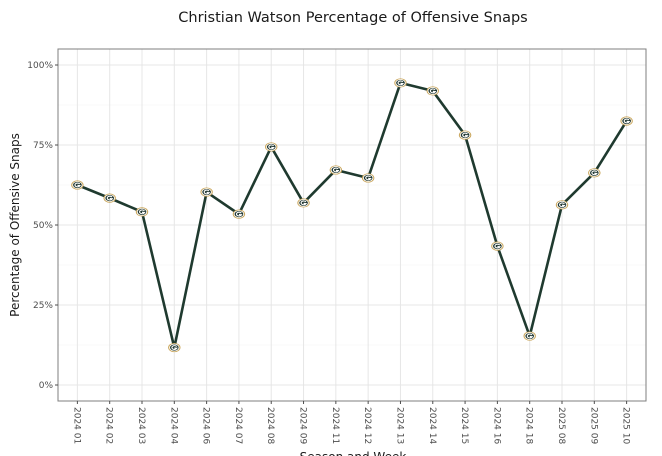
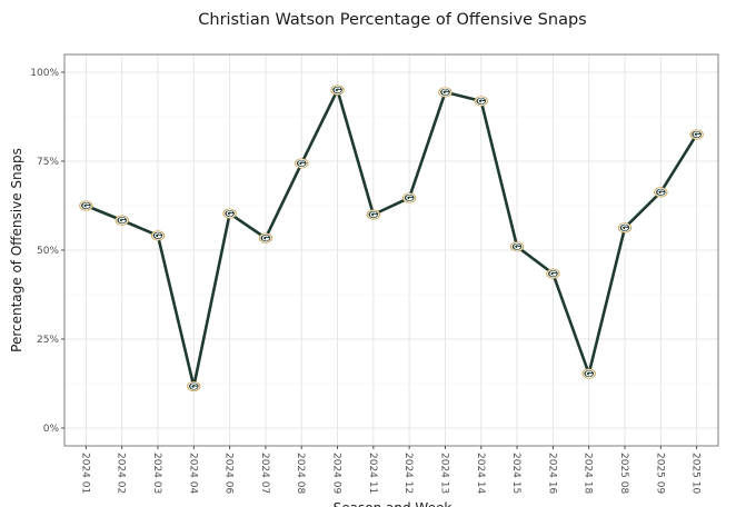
2024 09: 57% -> 95%
2024 11: 67% -> 60%
2024 15: 78% -> 51%
